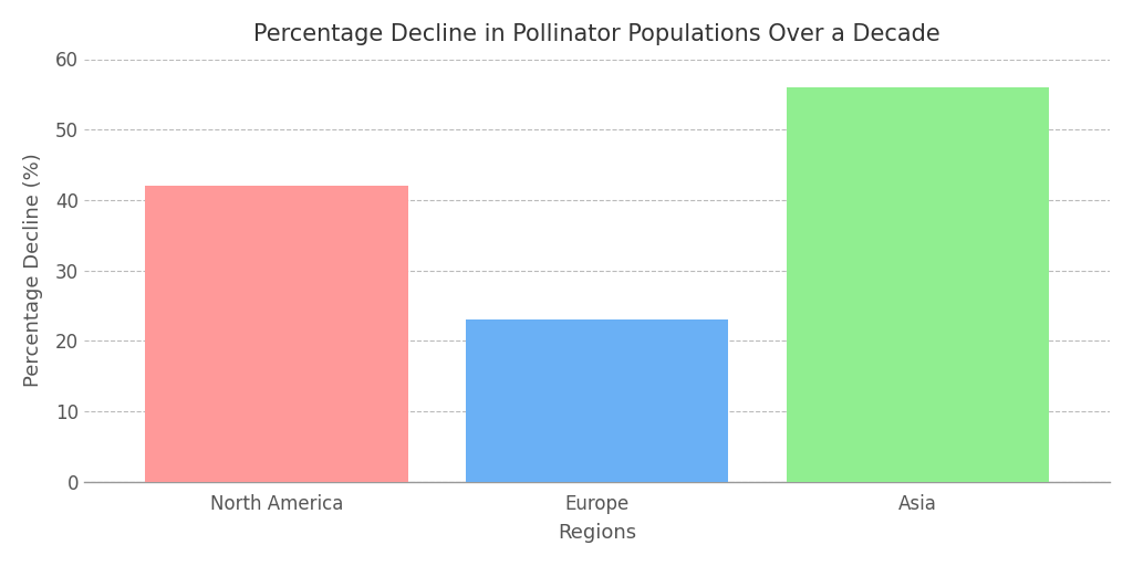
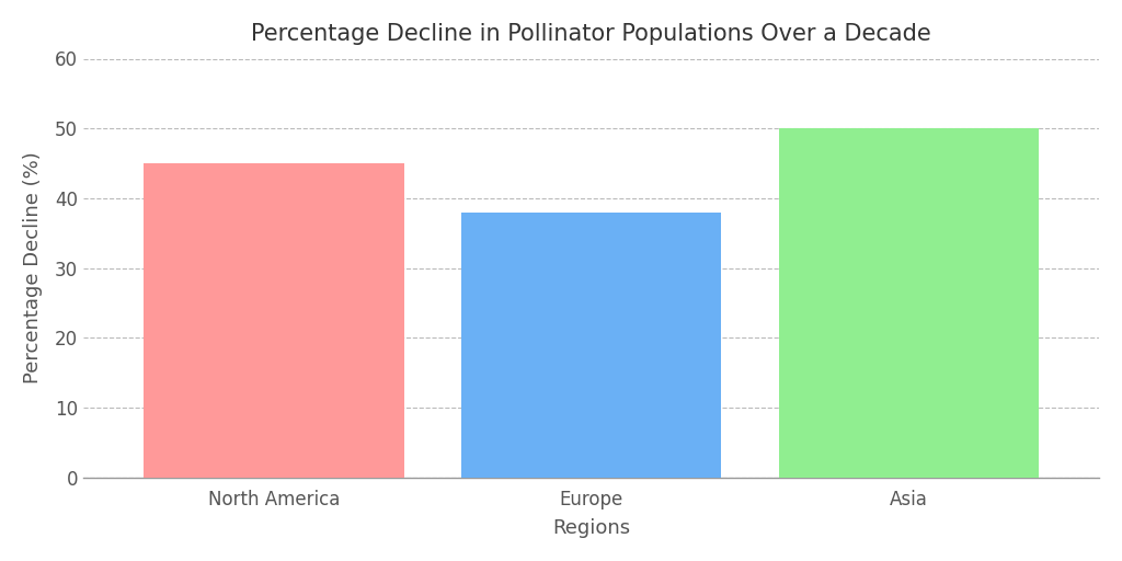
North America: 42 -> 45
Europe: 23 -> 38
Asia: 56 -> 50
